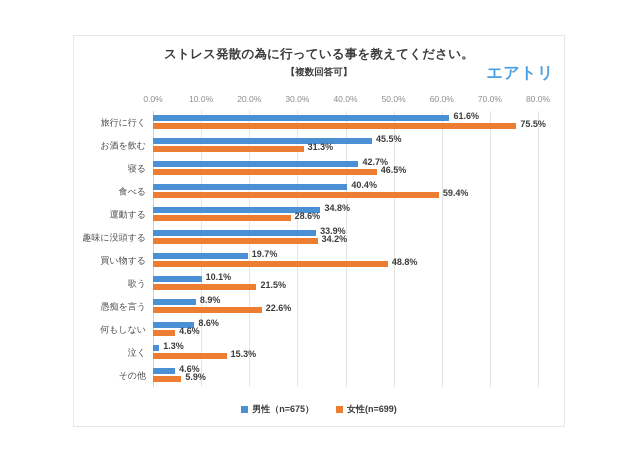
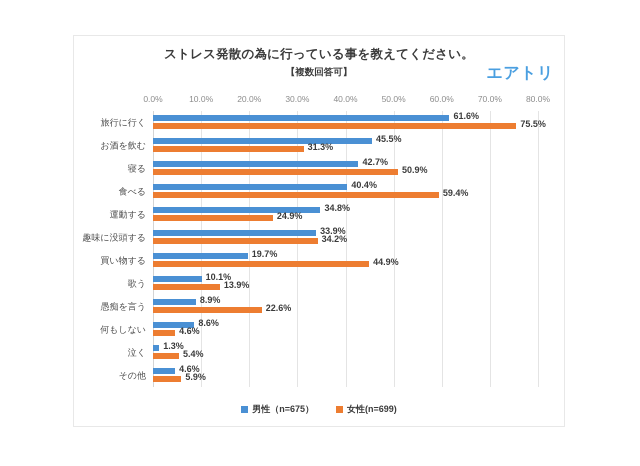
女性(n=699)/寝る: 46.5% -> 50.9%
女性(n=699)/運動する: 28.6% -> 24.9%
女性(n=699)/買い物する: 48.8% -> 44.9%
女性(n=699)/歌う: 21.5% -> 13.9%
女性(n=699)/泣く: 15.3% -> 5.4%
